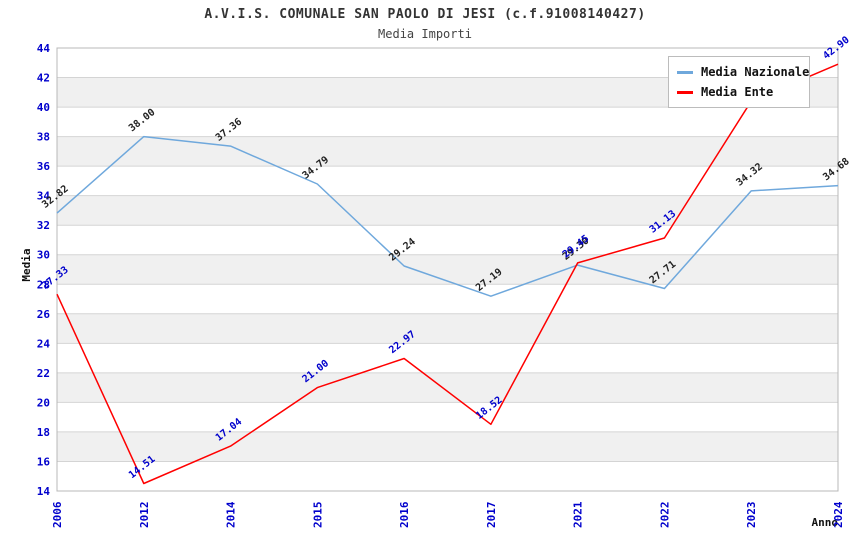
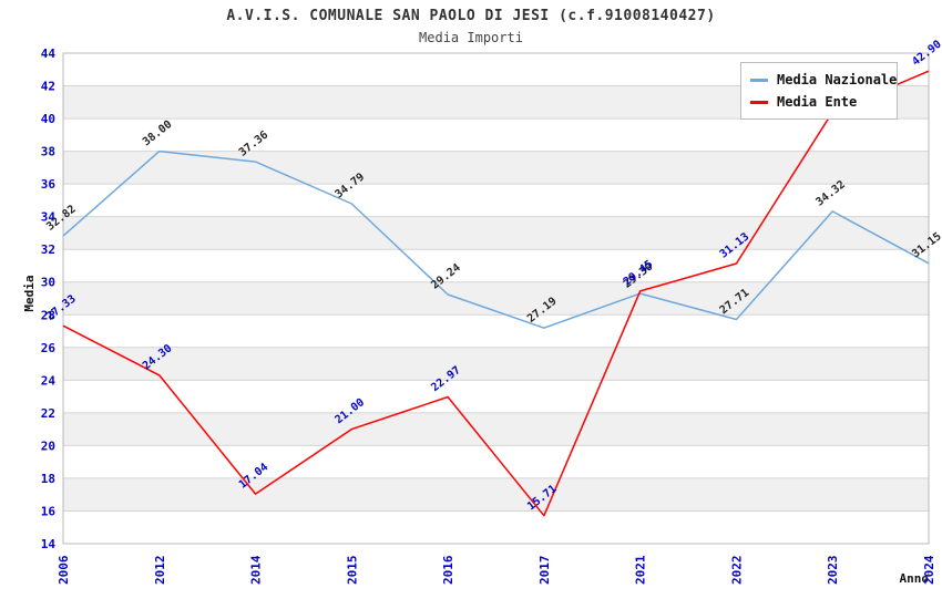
Media Ente/2012: 14.51 -> 24.30
Media Ente/2017: 18.52 -> 15.71
Media Nazionale/2024: 34.68 -> 31.15
